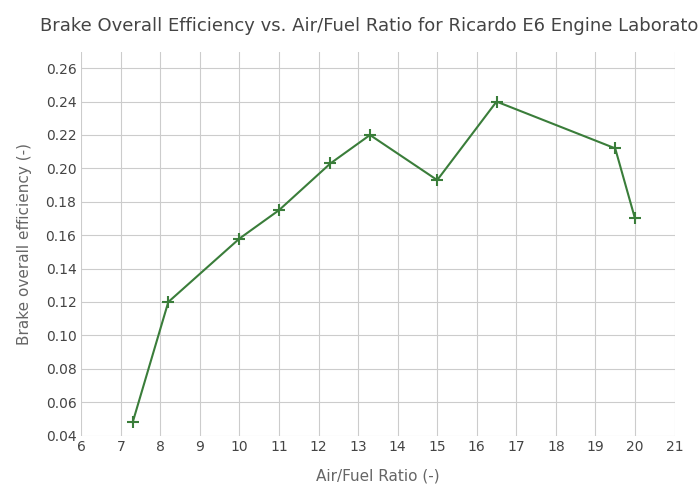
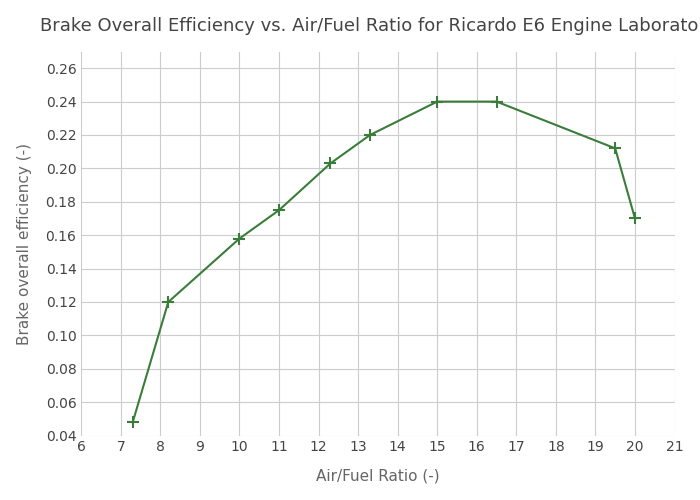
15: 0.193 -> 0.240
